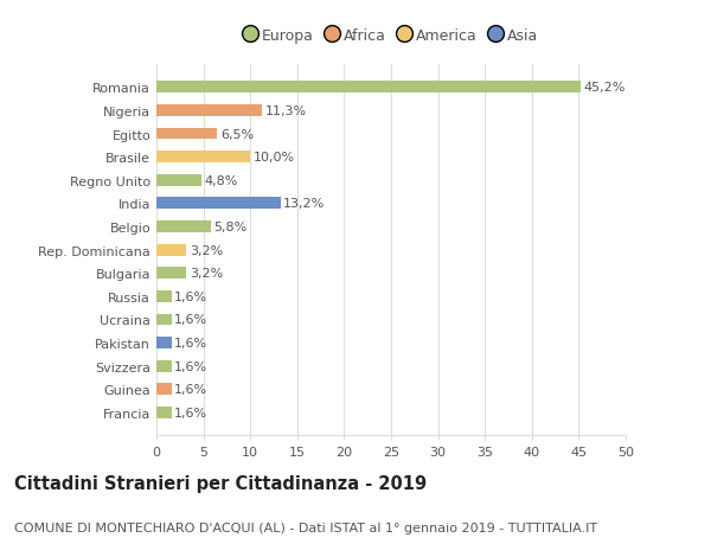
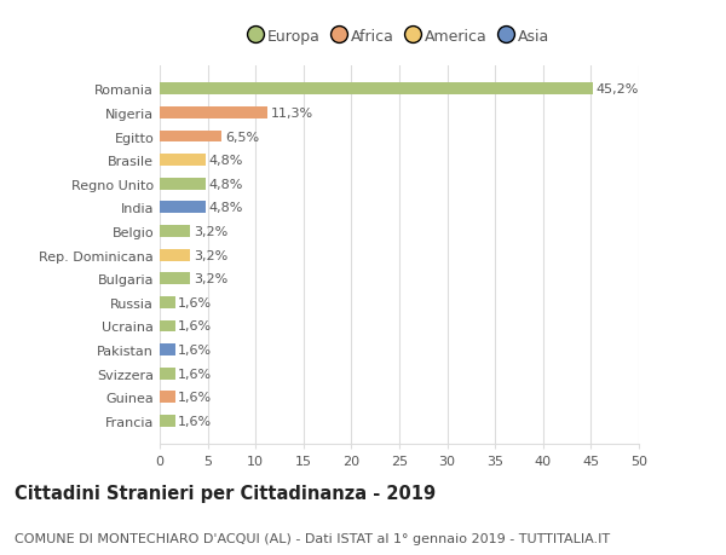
Brasile: 10,0% -> 4,8%
India: 13,2% -> 4,8%
Belgio: 5,8% -> 3,2%
